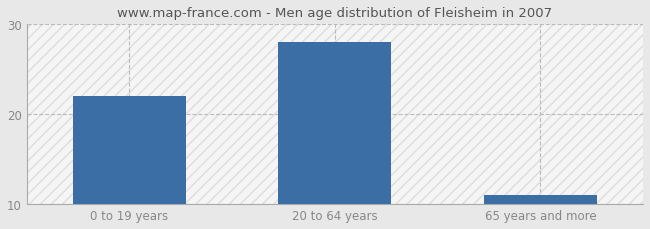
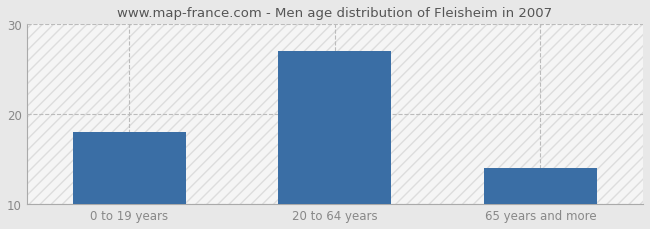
0 to 19 years: 22 -> 18
20 to 64 years: 28 -> 27
65 years and more: 11 -> 14
